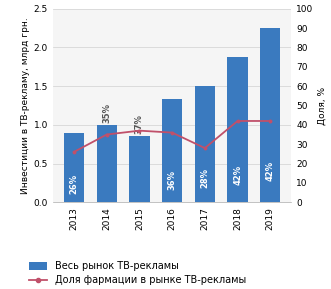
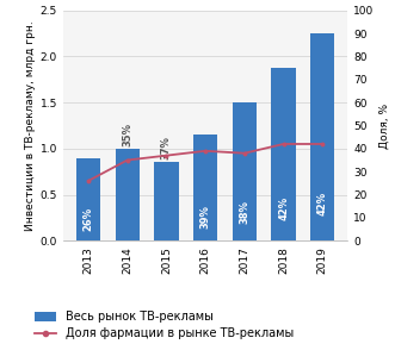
Весь рынок ТВ-рекламы/2016: 1.34 -> 1.15
Доля фармации в рынке ТВ-рекламы/2016: 36% -> 39%
Доля фармации в рынке ТВ-рекламы/2017: 28% -> 38%
